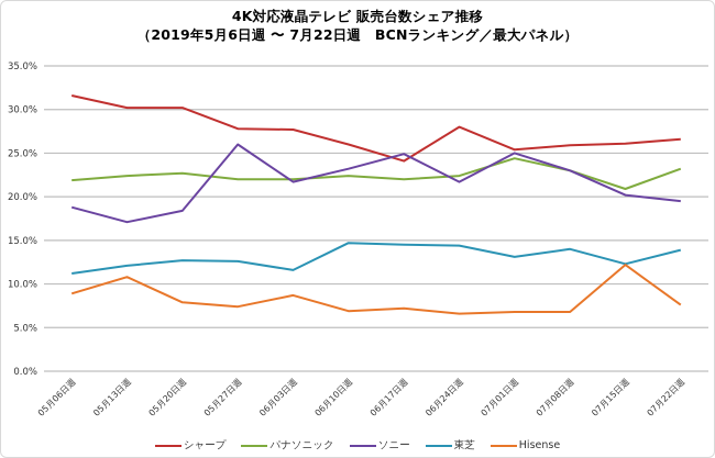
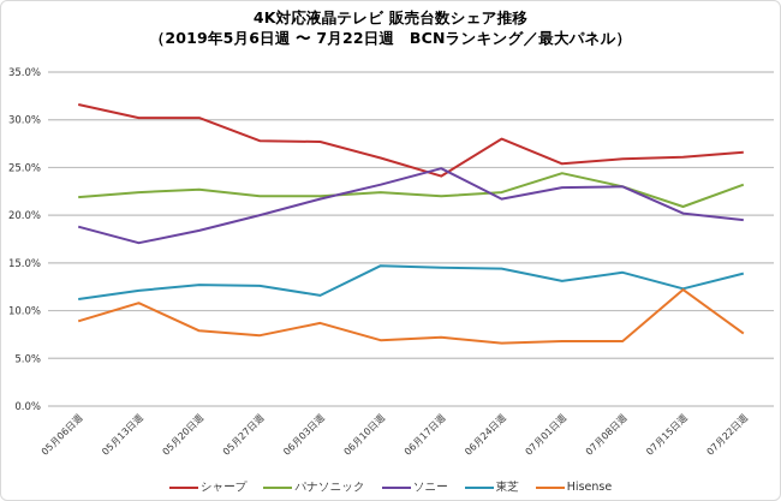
ソニー/05月27日週: 26% -> 20%
ソニー/07月01日週: 25% -> 23%
